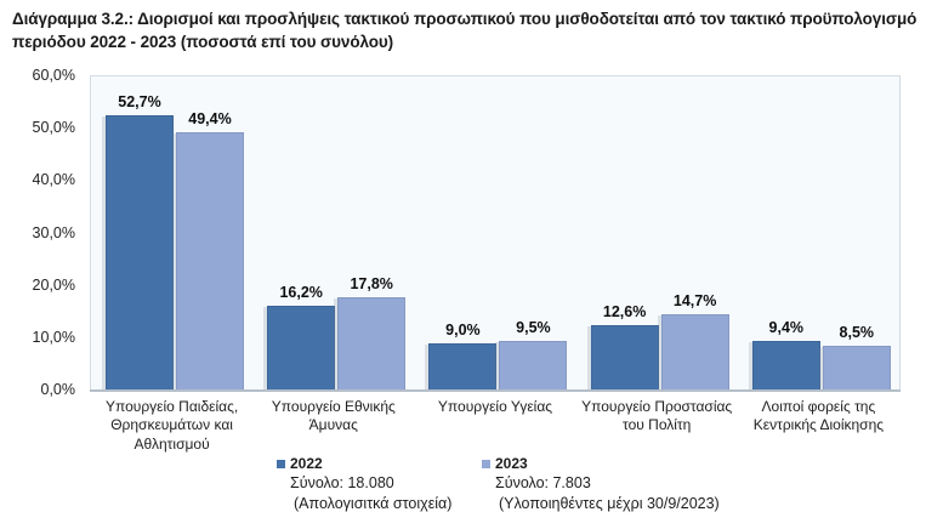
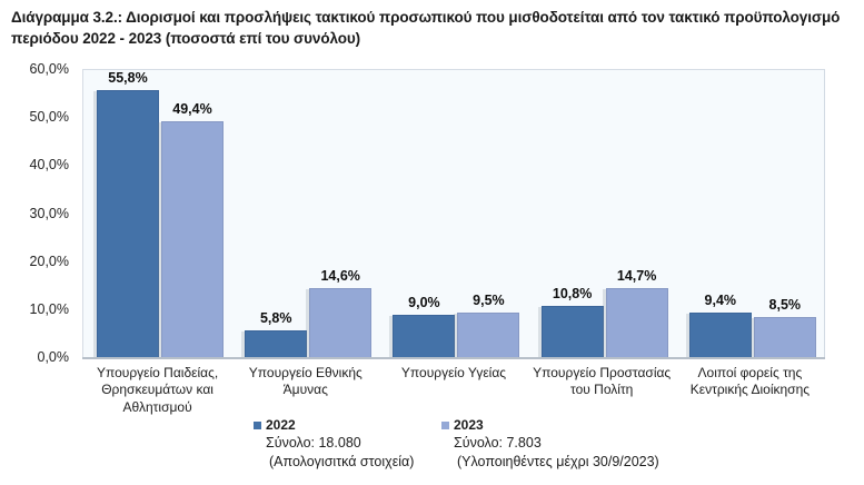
2022/Υπουργείο Παιδείας, Θρησκευμάτων και Αθλητισμού: 52,7% -> 55,8%
2022/Υπουργείο Εθνικής Άμυνας: 16,2% -> 5,8%
2023/Υπουργείο Εθνικής Άμυνας: 17,8% -> 14,6%
2022/Υπουργείο Προστασίας του Πολίτη: 12,6% -> 10,8%
